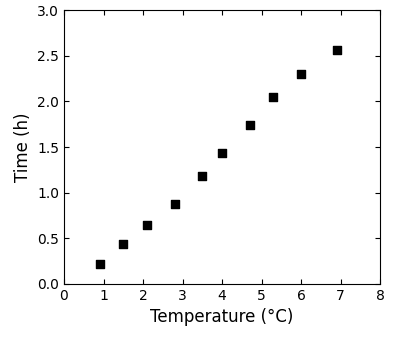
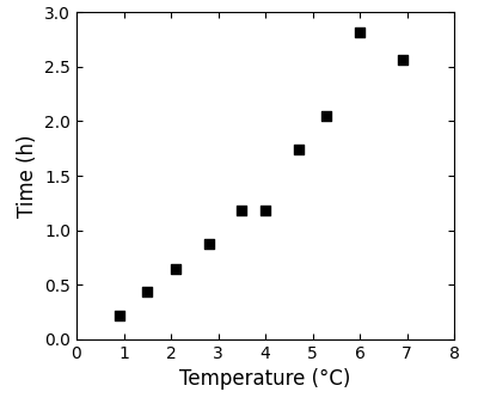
4: 1.43 -> 1.18
6: 2.30 -> 2.82
